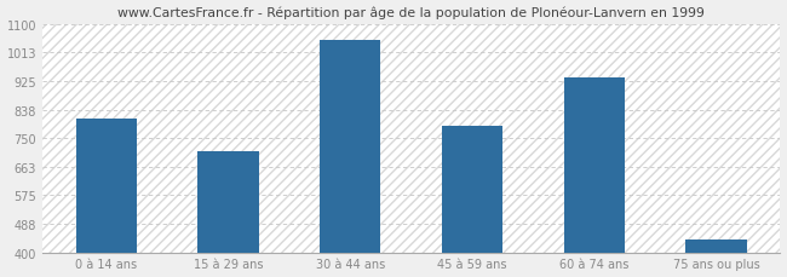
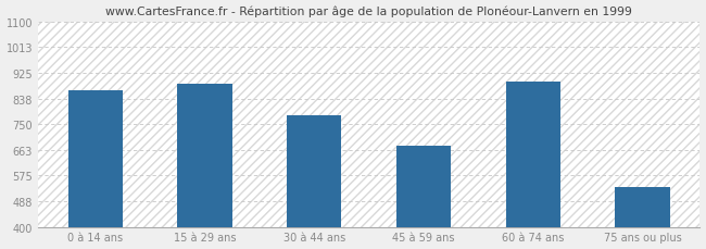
0 à 14 ans: 810 -> 865
15 à 29 ans: 710 -> 890
30 à 44 ans: 1052 -> 780
45 à 59 ans: 790 -> 675
60 à 74 ans: 935 -> 895
75 ans ou plus: 440 -> 535
